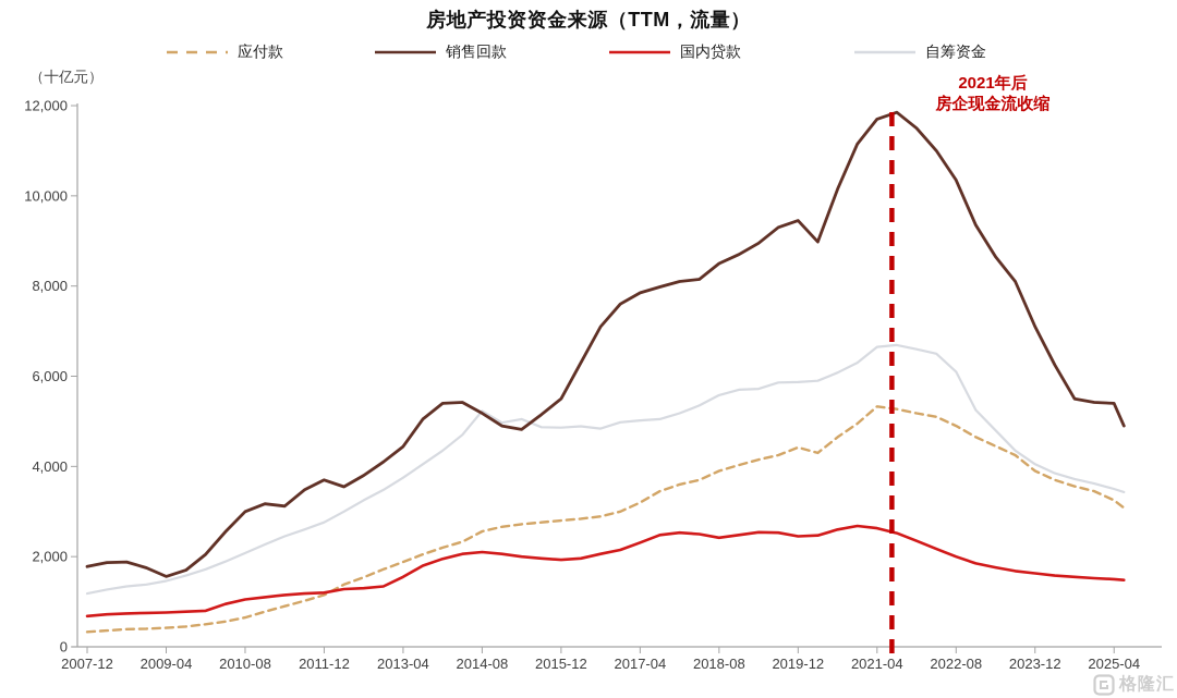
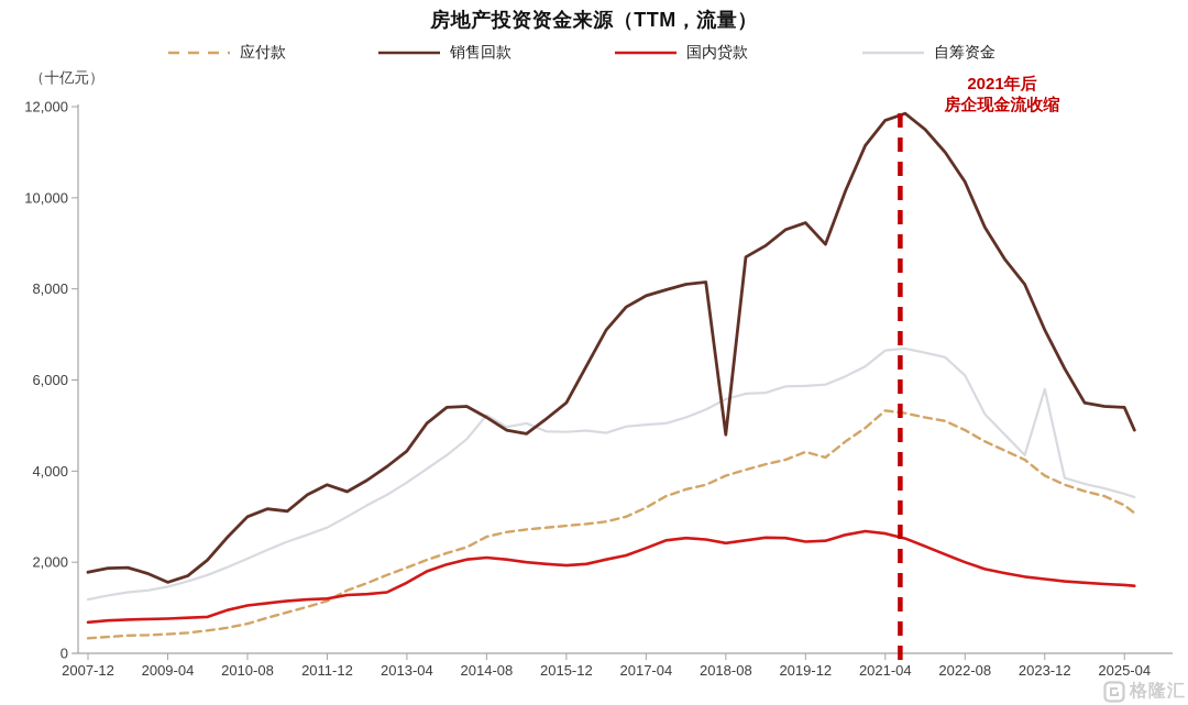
销售回款/2018-08: 8500 -> 4800
自筹资金/2023-12: 4000 -> 5800
